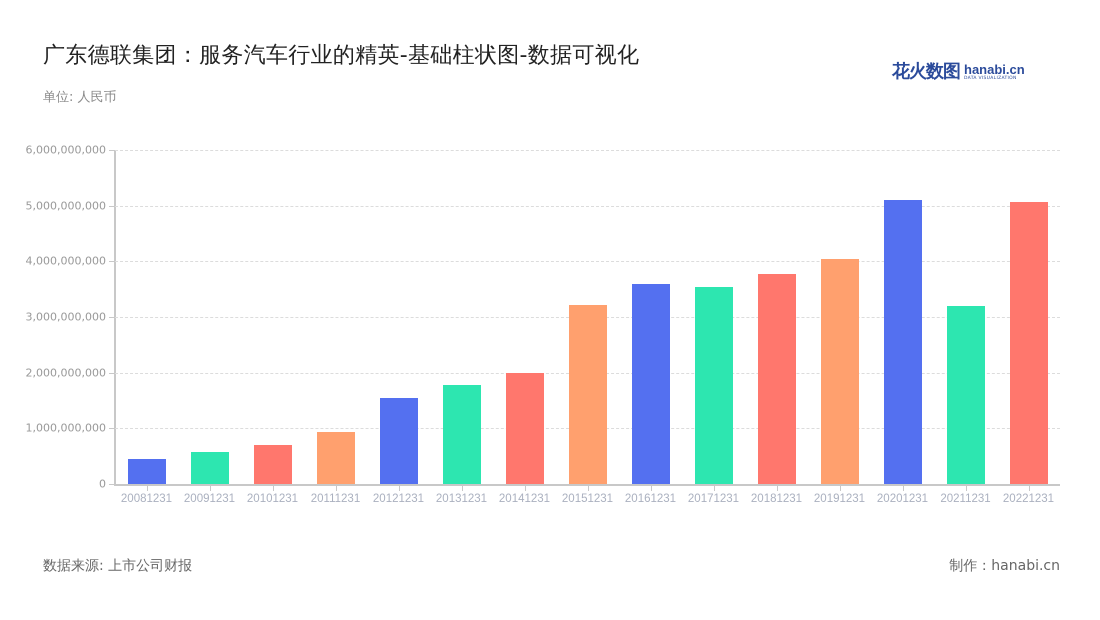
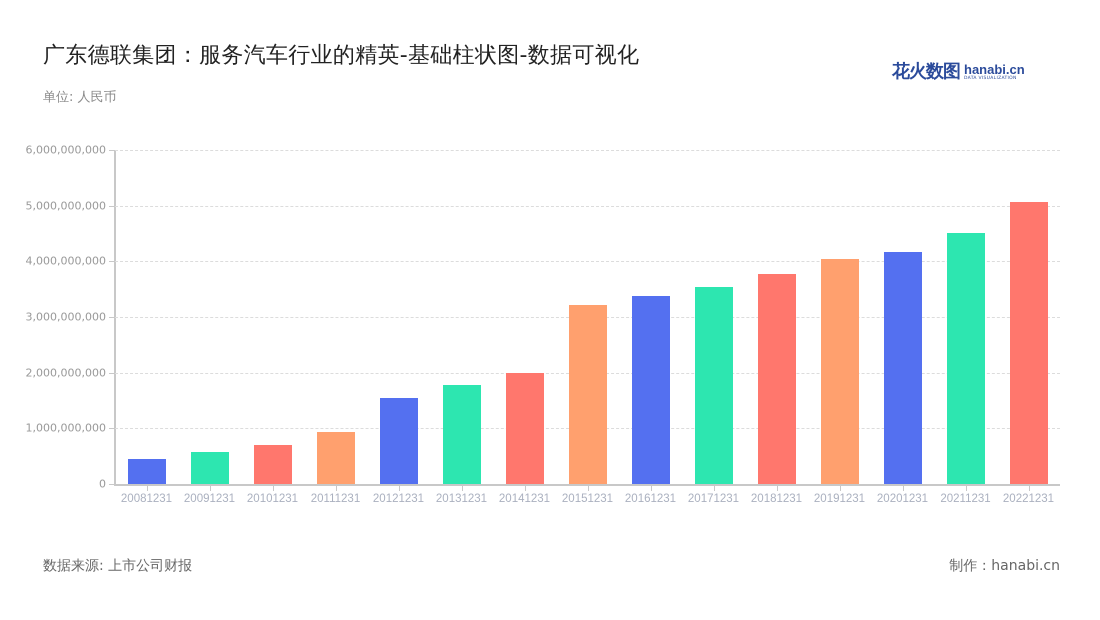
20161231: 3600000000 -> 3400000000
20201231: 5100000000 -> 4200000000
20211231: 3200000000 -> 4500000000
